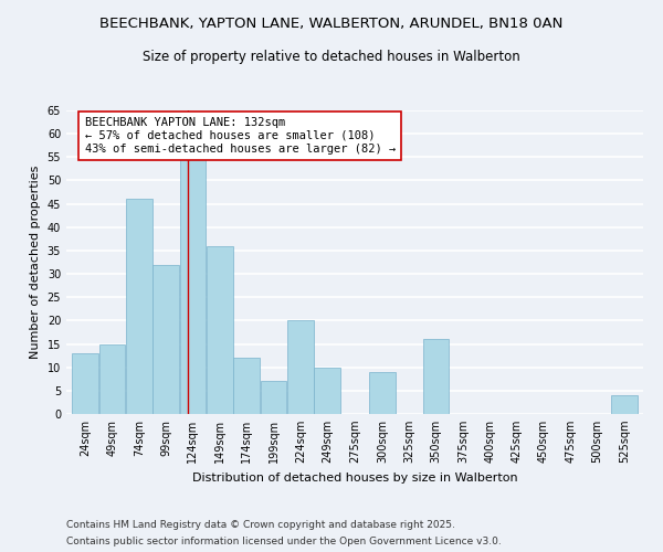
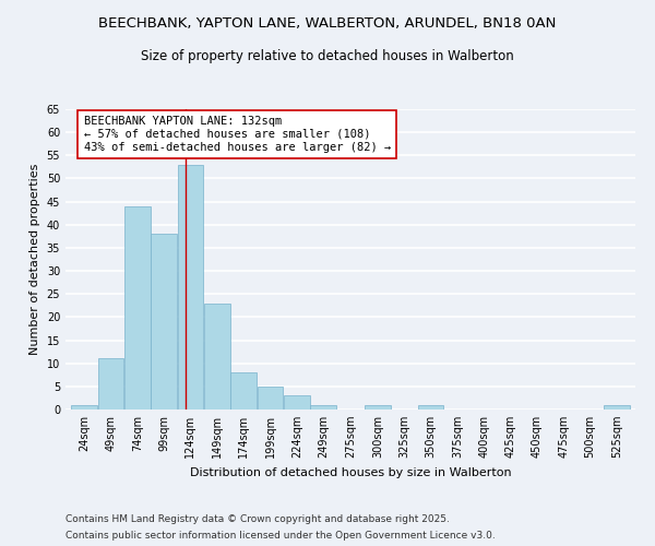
24sqm: 13 -> 1
49sqm: 15 -> 11
74sqm: 46 -> 44
99sqm: 32 -> 38
124sqm: 55 -> 53
149sqm: 36 -> 23
174sqm: 12 -> 8
199sqm: 7 -> 5
224sqm: 20 -> 3
249sqm: 10 -> 1
300sqm: 9 -> 1
350sqm: 16 -> 1
525sqm: 4 -> 1
